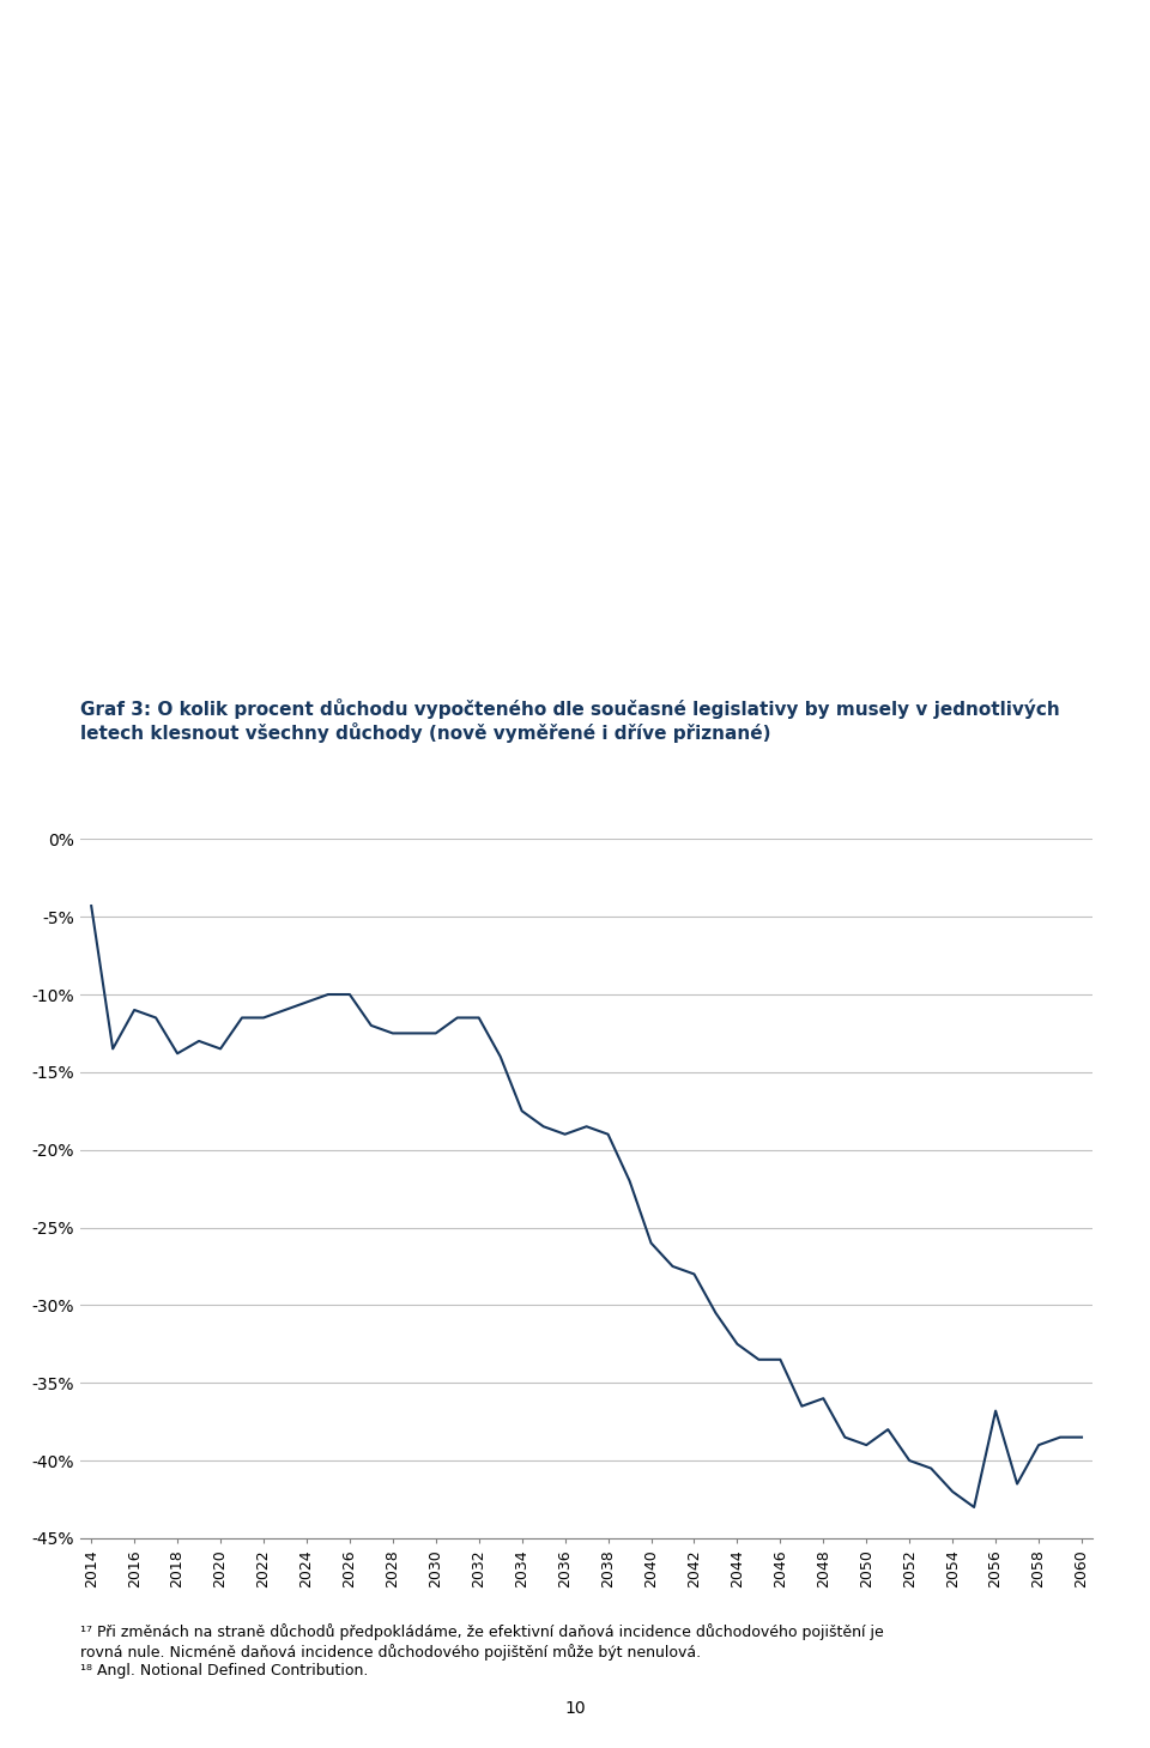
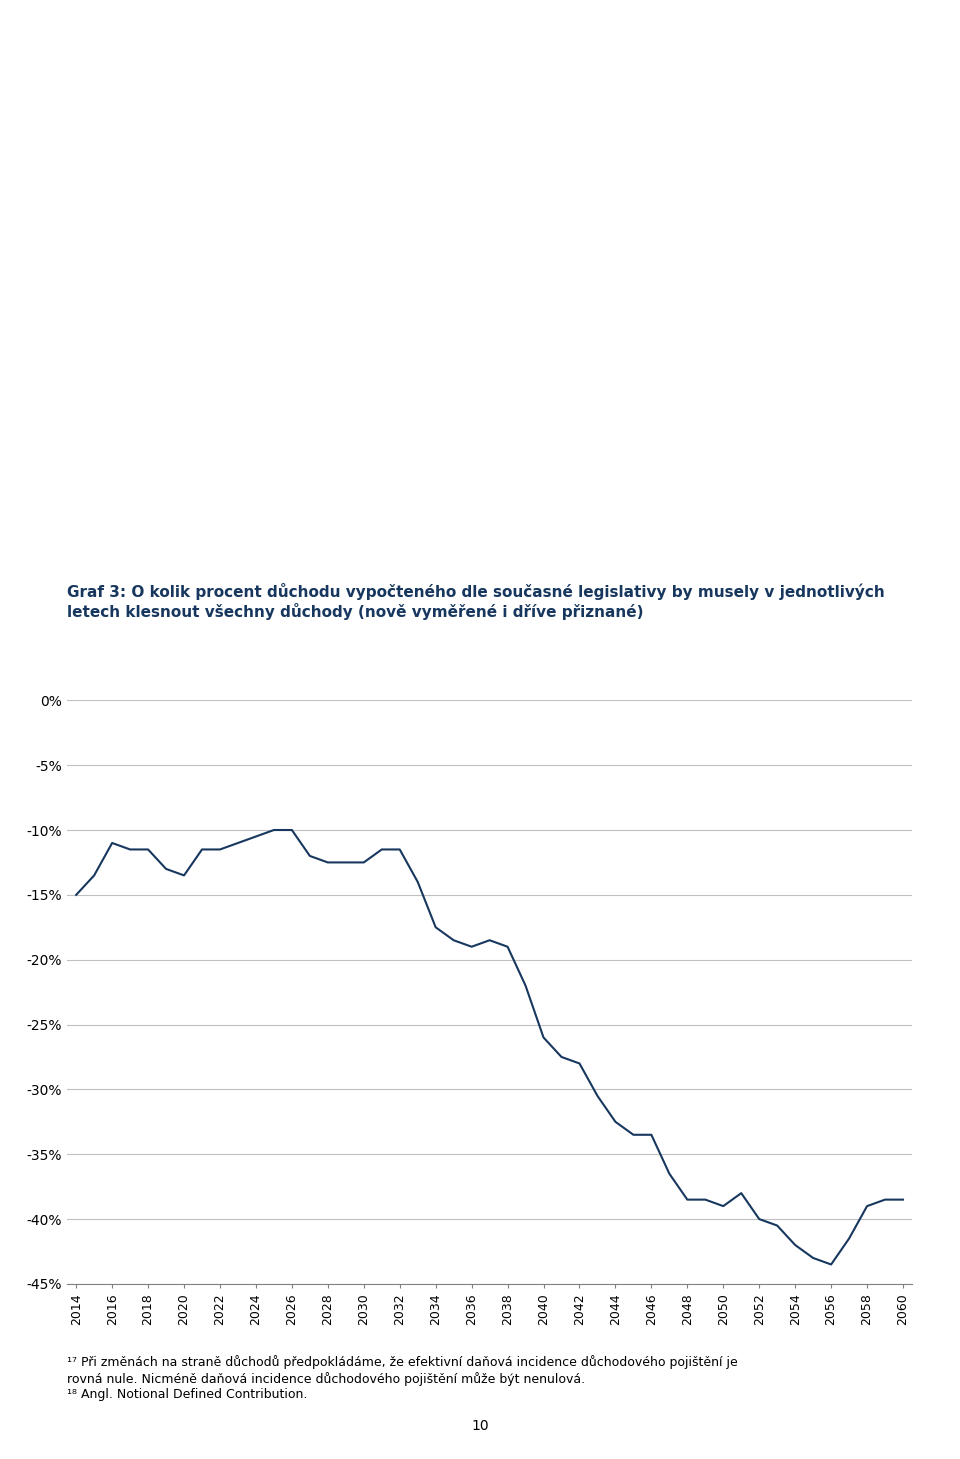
2014: -4.3% -> -15.0%
2018: -13.8% -> -11.5%
2048: -36.0% -> -38.5%
2056: -36.8% -> -43.5%
